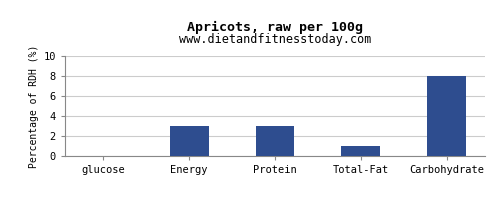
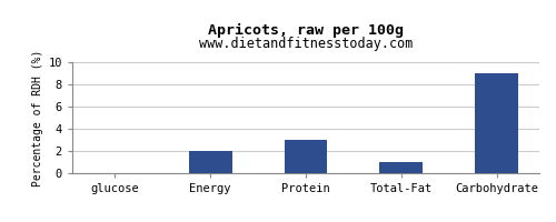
Energy: 3 -> 2
Carbohydrate: 8 -> 9
